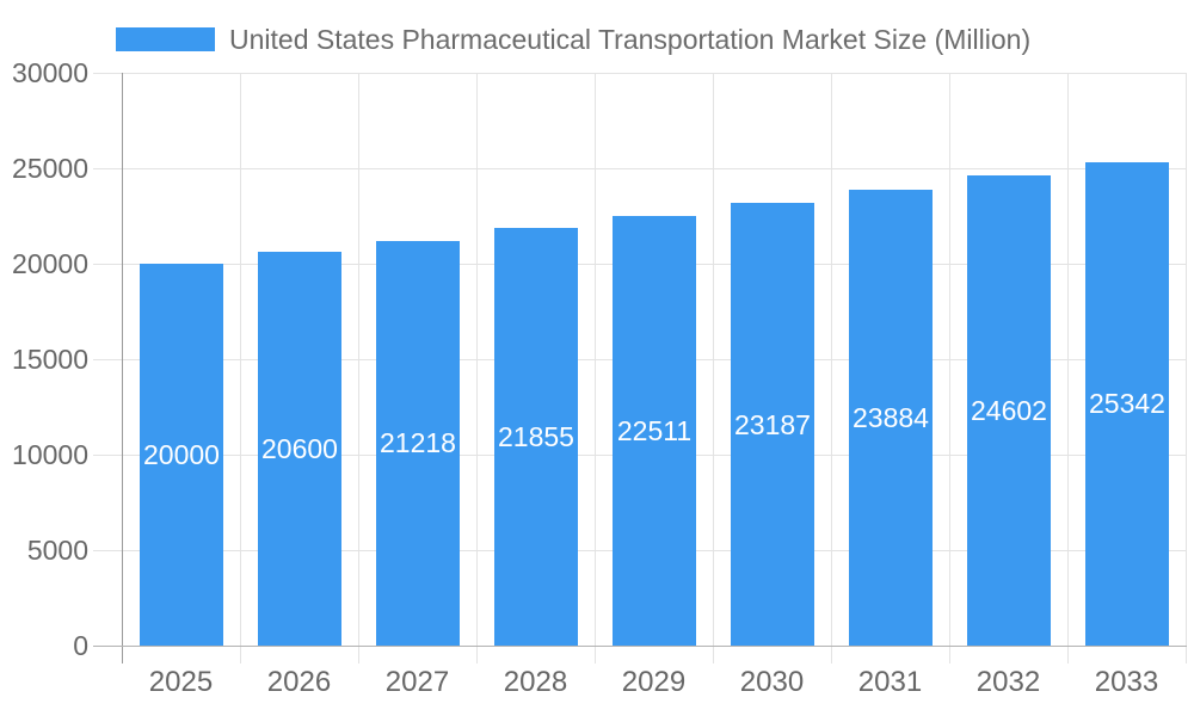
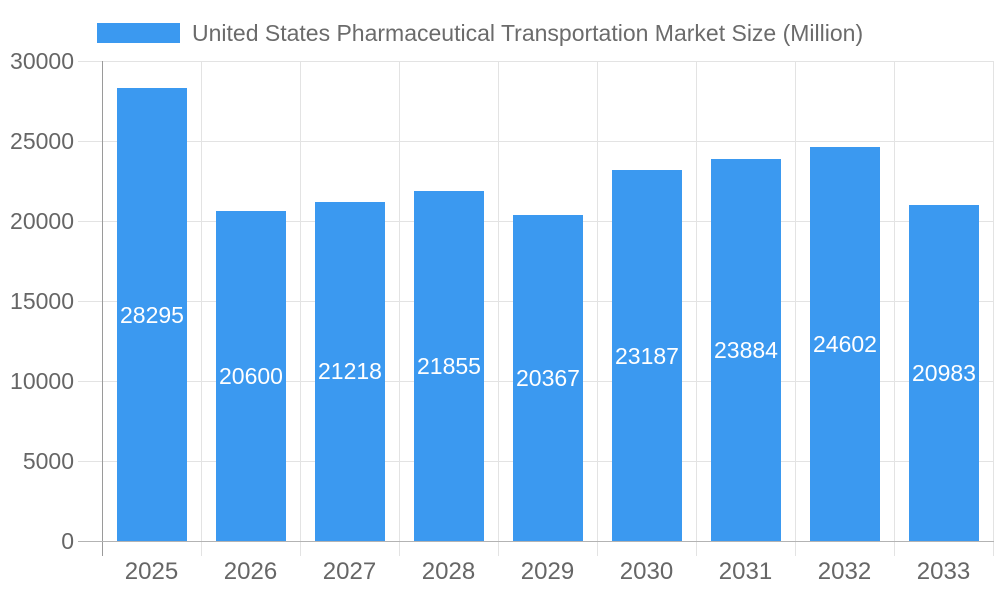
2025: 20000 -> 28295
2029: 22511 -> 20367
2033: 25342 -> 20983
